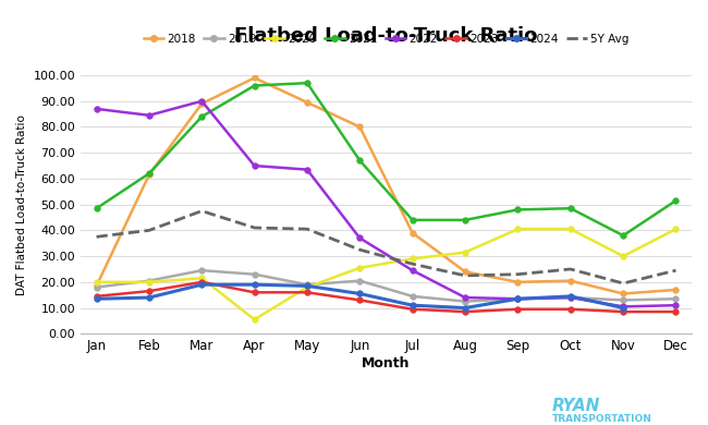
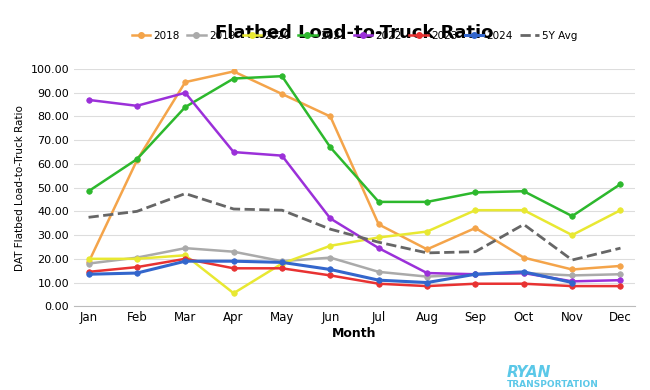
2018/Mar: 89.0 -> 94.5
2018/Jul: 39.0 -> 34.5
2018/Sep: 20.0 -> 33.0
5Y Avg/Oct: 25.0 -> 34.5
